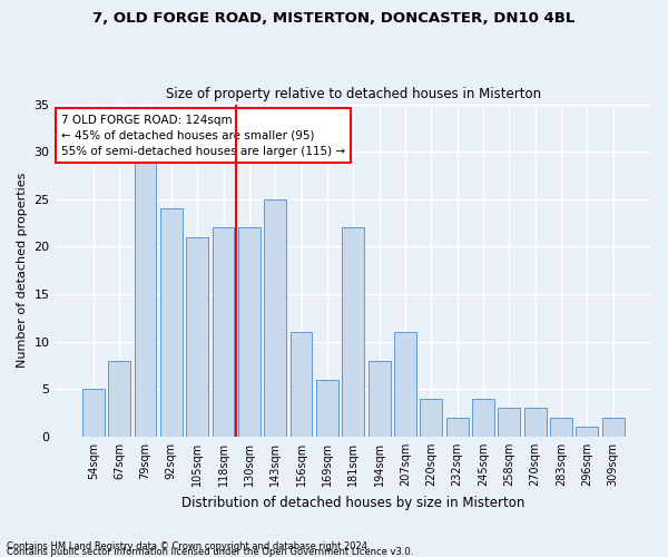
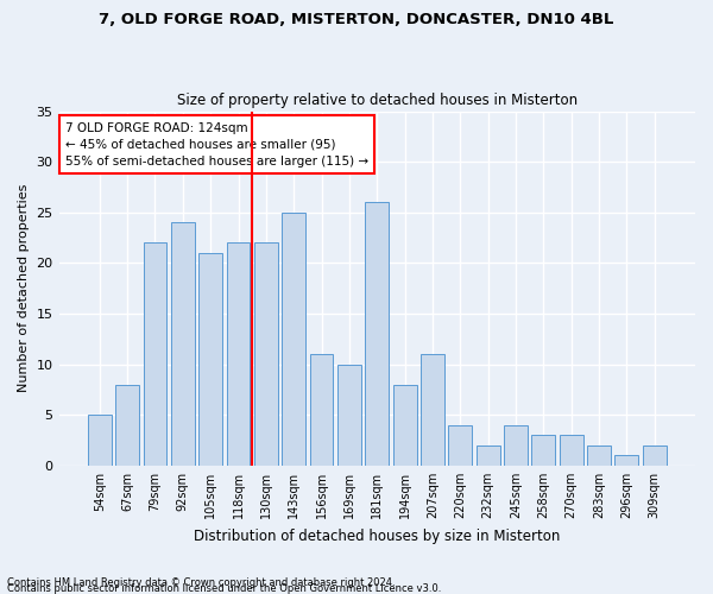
79sqm: 29 -> 22
169sqm: 6 -> 10
181sqm: 22 -> 26
